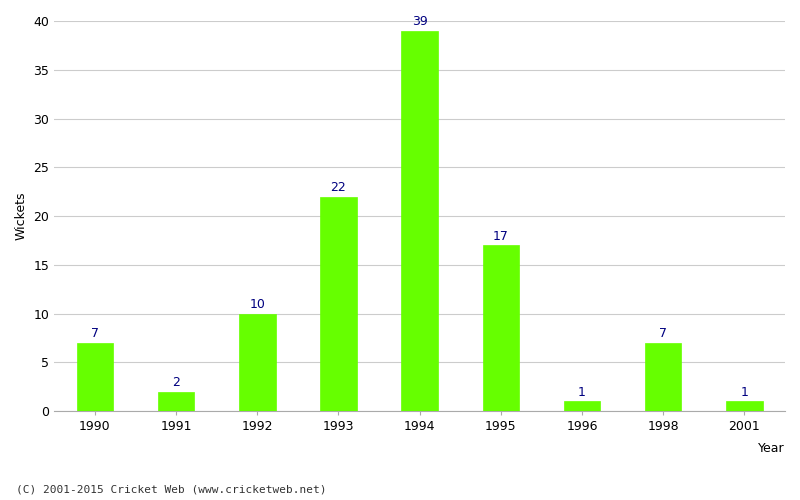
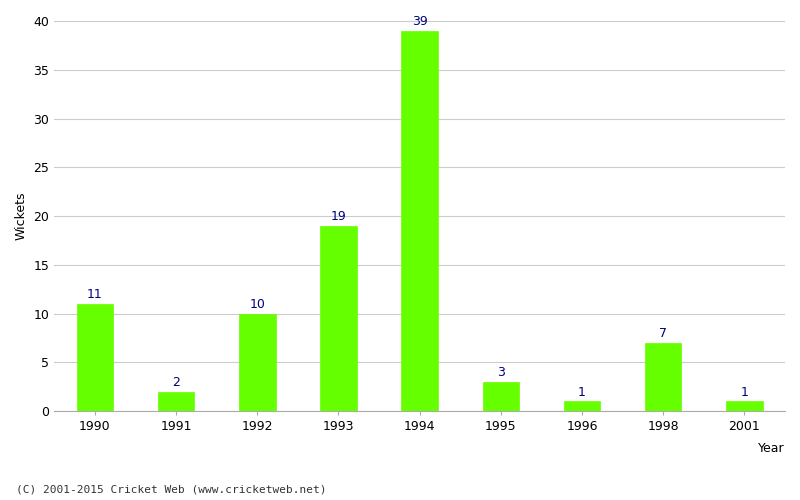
1990: 7 -> 11
1993: 22 -> 19
1995: 17 -> 3
